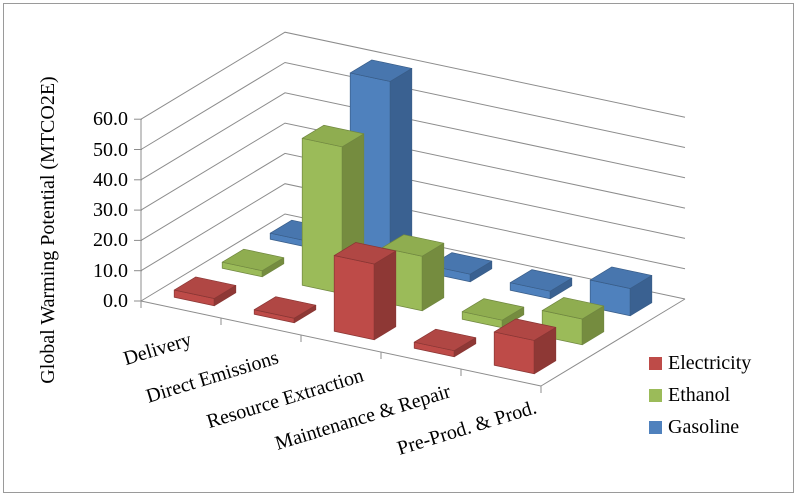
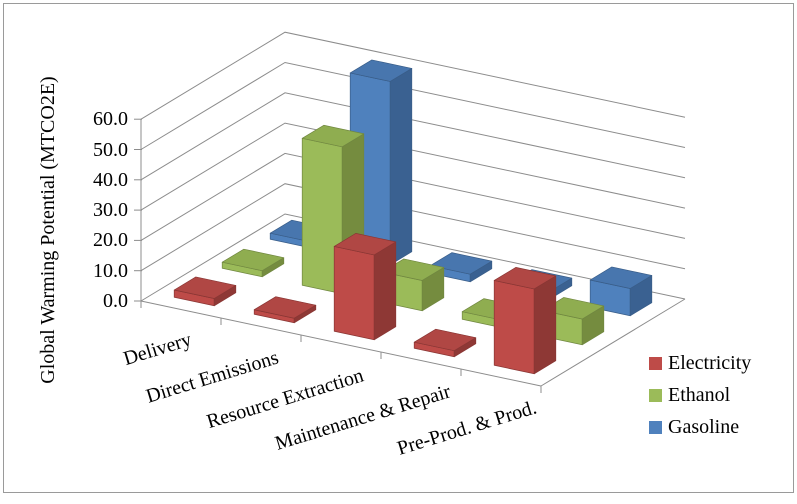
Electricity/Resource Extraction: 25 -> 28
Ethanol/Resource Extraction: 18 -> 10
Electricity/Pre-Prod. & Prod.: 11 -> 28
